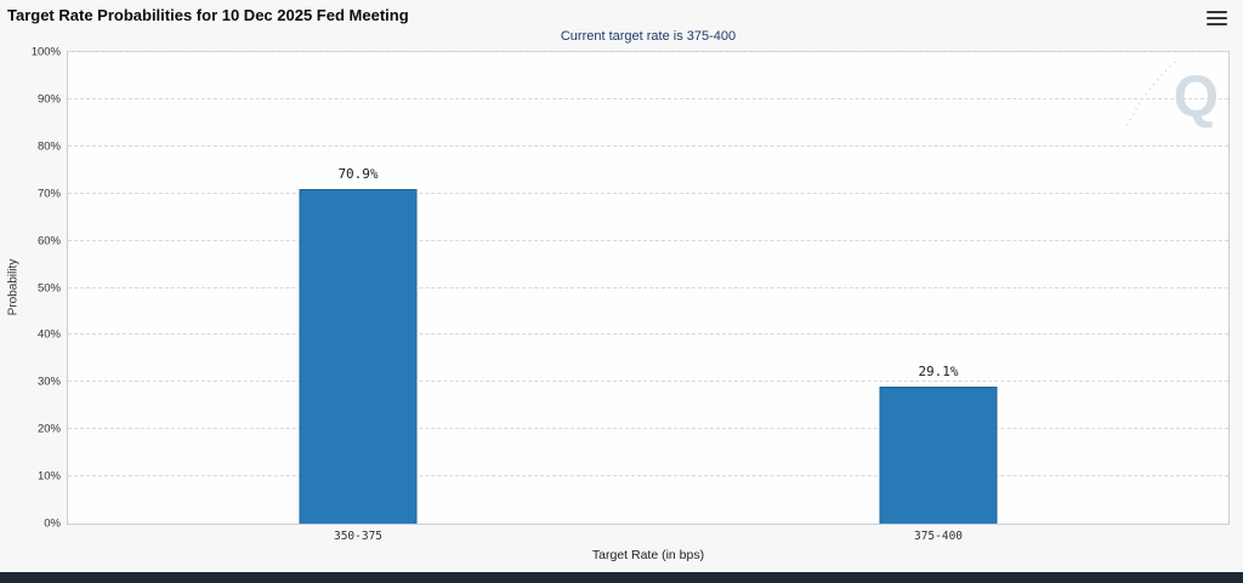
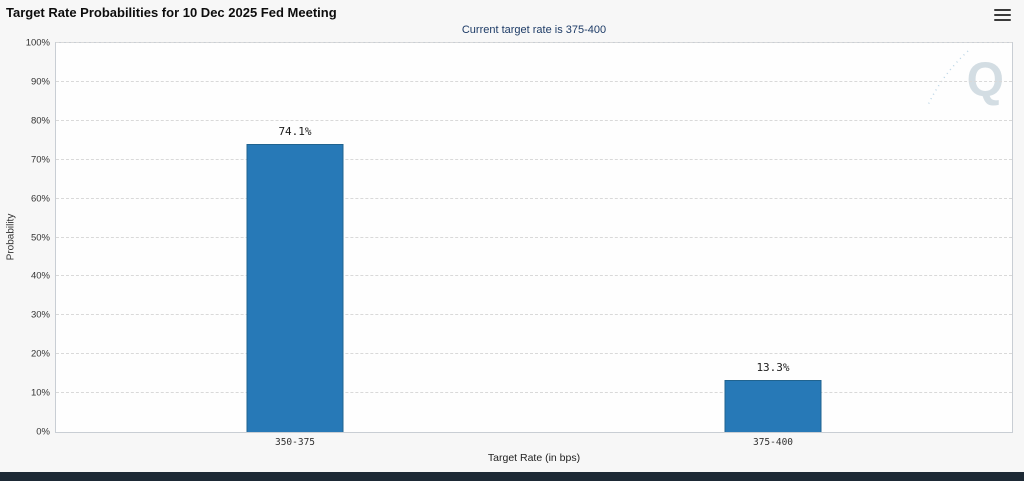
350-375: 70.9% -> 74.1%
375-400: 29.1% -> 13.3%
